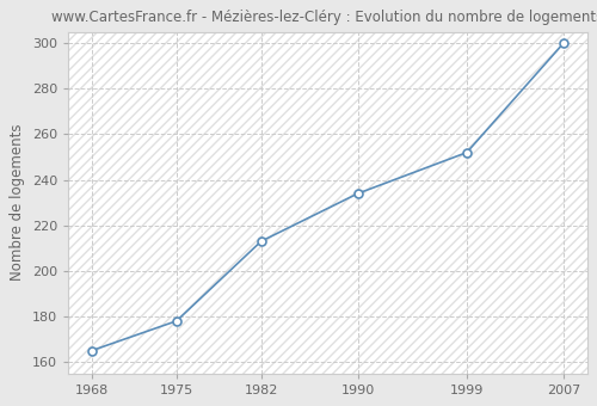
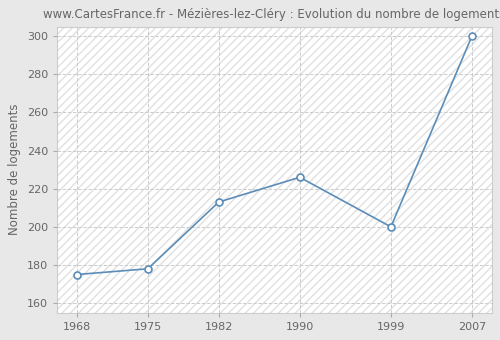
1968: 165 -> 175
1990: 234 -> 226
1999: 252 -> 200
